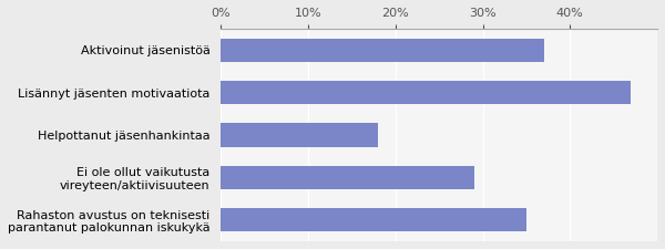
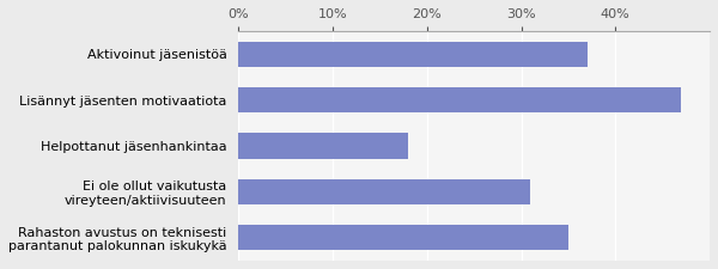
Ei ole ollut vaikutusta vireyteen/aktiivisuuteen: 29% -> 31%
